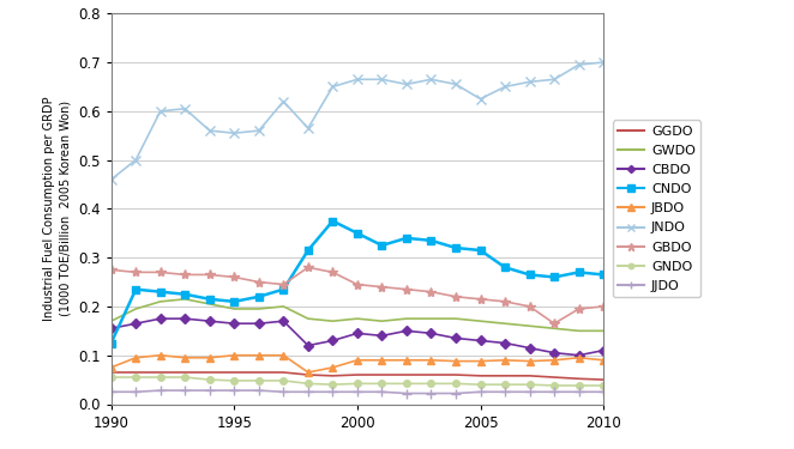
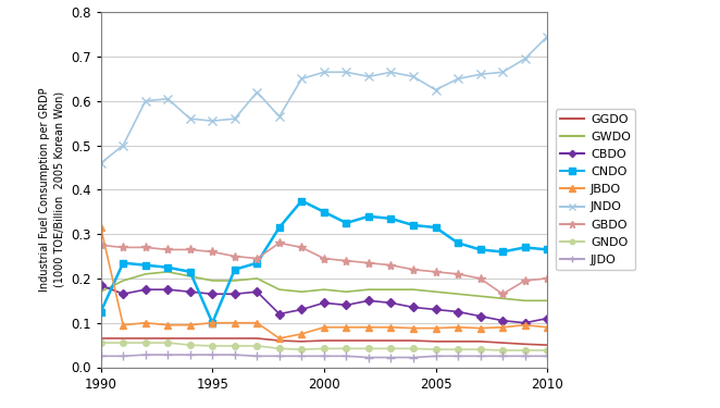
CBDO/1990: 0.155 -> 0.185
JBDO/1990: 0.075 -> 0.315
CNDO/1995: 0.210 -> 0.100
JNDO/2010: 0.700 -> 0.745
